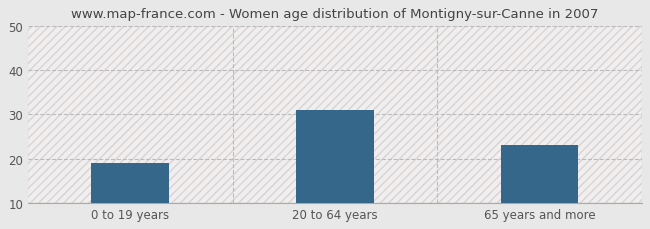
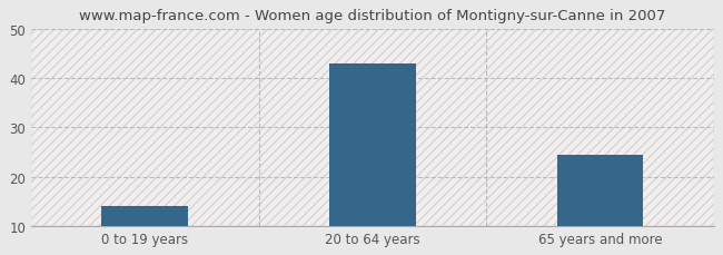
0 to 19 years: 19.0 -> 14.0
20 to 64 years: 31.0 -> 43.0
65 years and more: 23.0 -> 24.5
